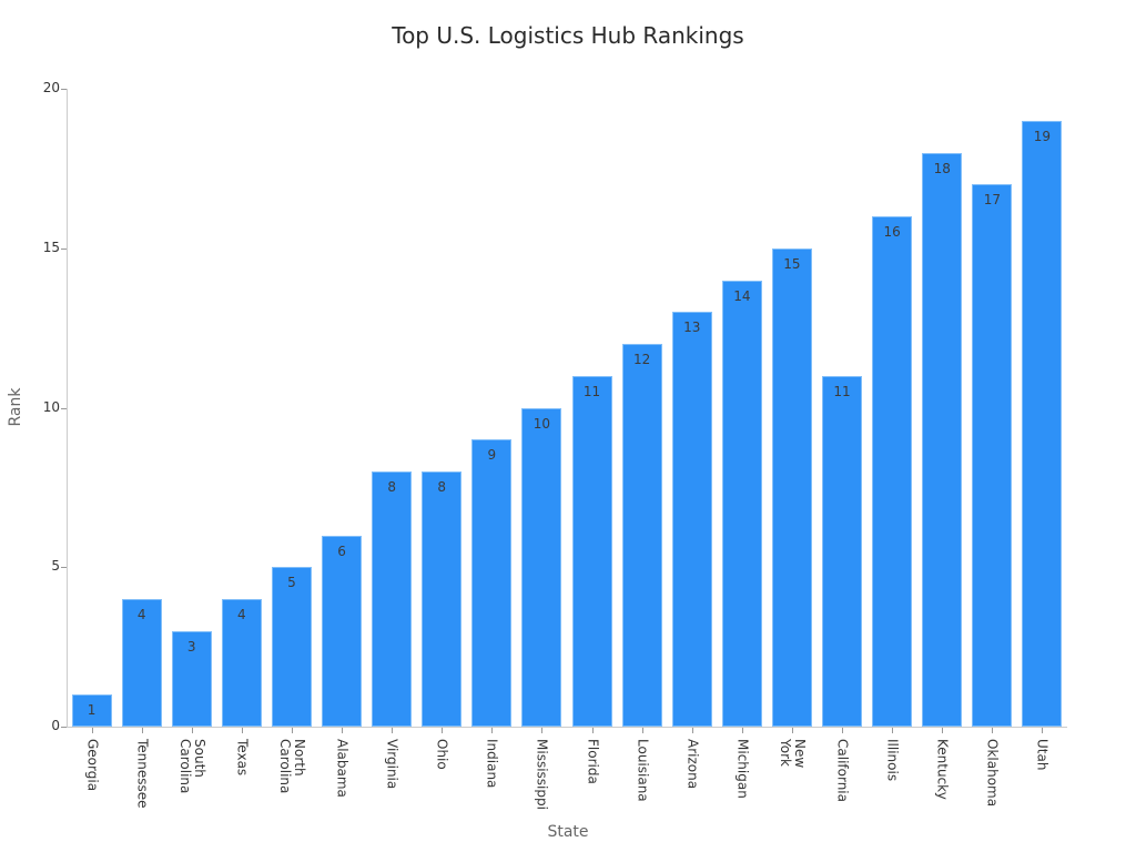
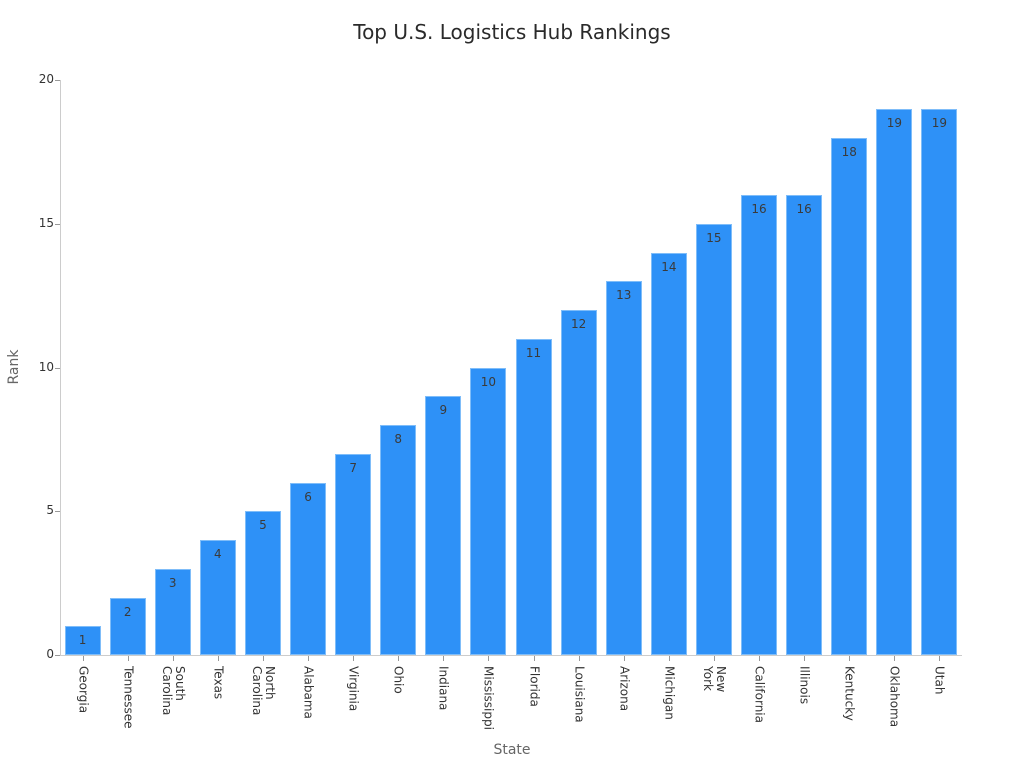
Tennessee: 4 -> 2
Virginia: 8 -> 7
California: 11 -> 16
Oklahoma: 17 -> 19
